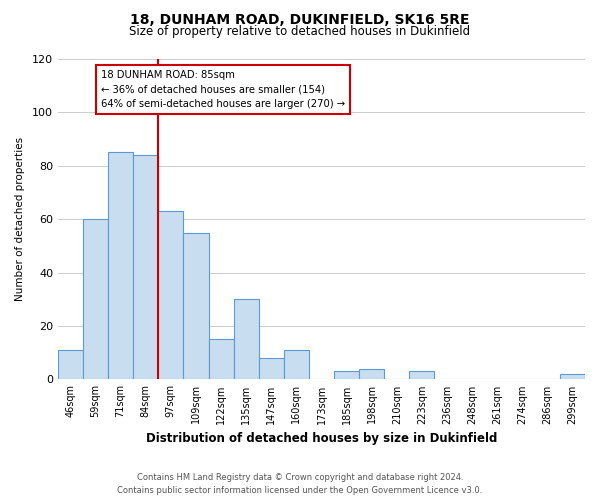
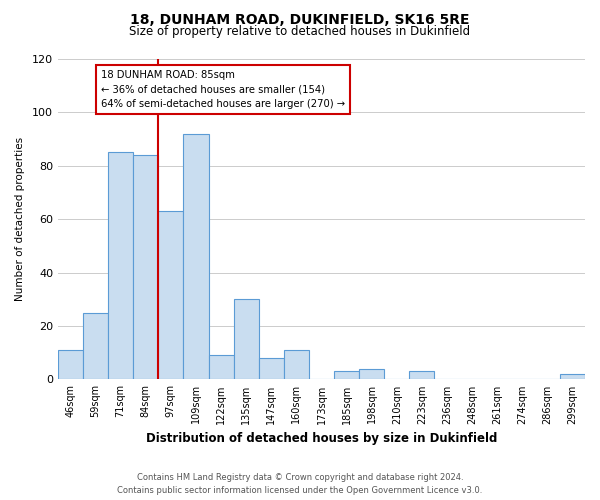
59sqm: 60 -> 25
109sqm: 55 -> 92
122sqm: 15 -> 9
